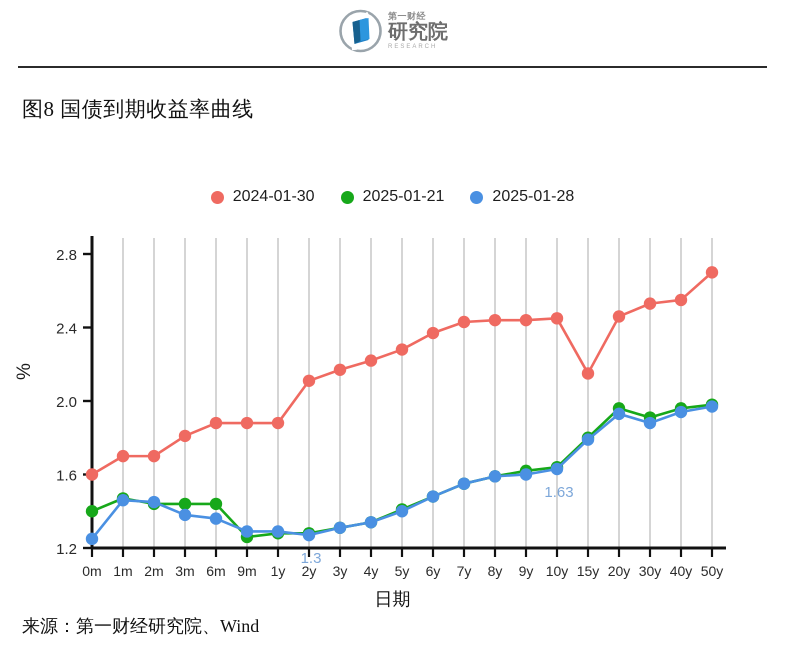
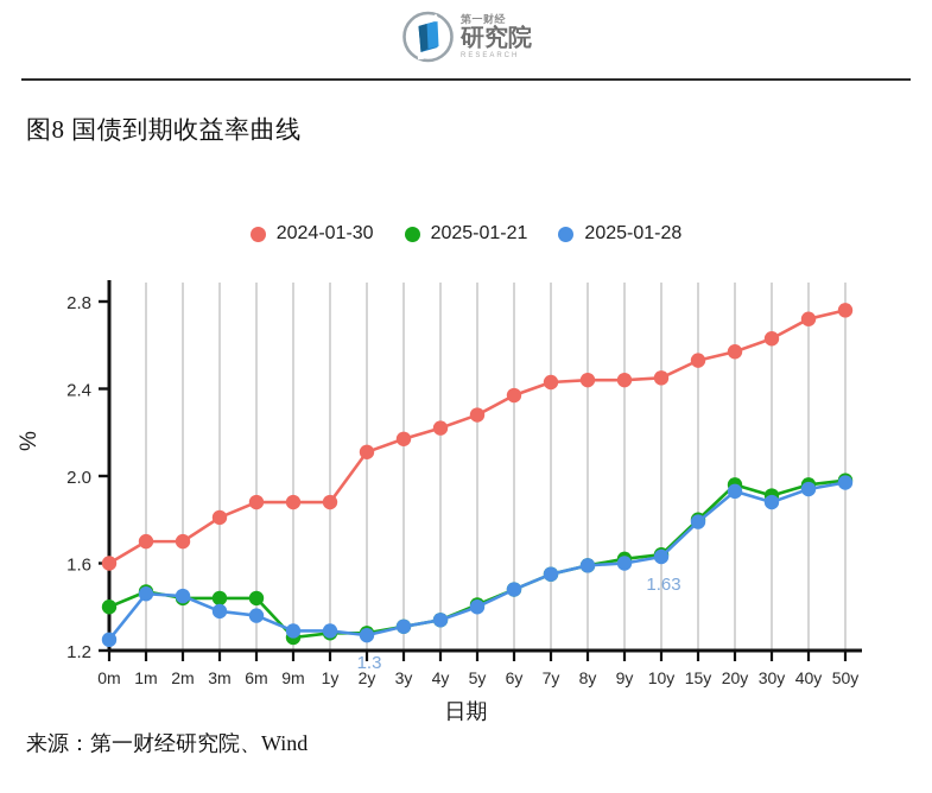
2024-01-30/15y: 2.15 -> 2.53
2024-01-30/20y: 2.46 -> 2.57
2024-01-30/30y: 2.53 -> 2.63
2024-01-30/40y: 2.55 -> 2.72
2024-01-30/50y: 2.70 -> 2.76
